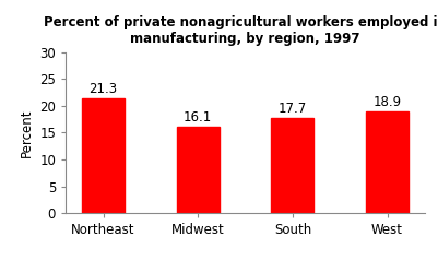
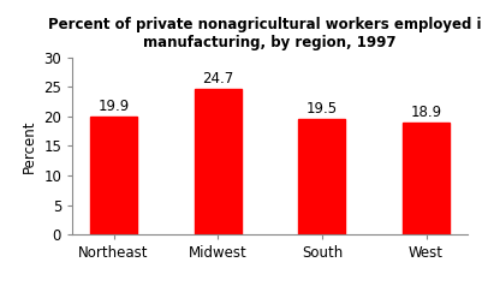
Northeast: 21.3 -> 19.9
Midwest: 16.1 -> 24.7
South: 17.7 -> 19.5
